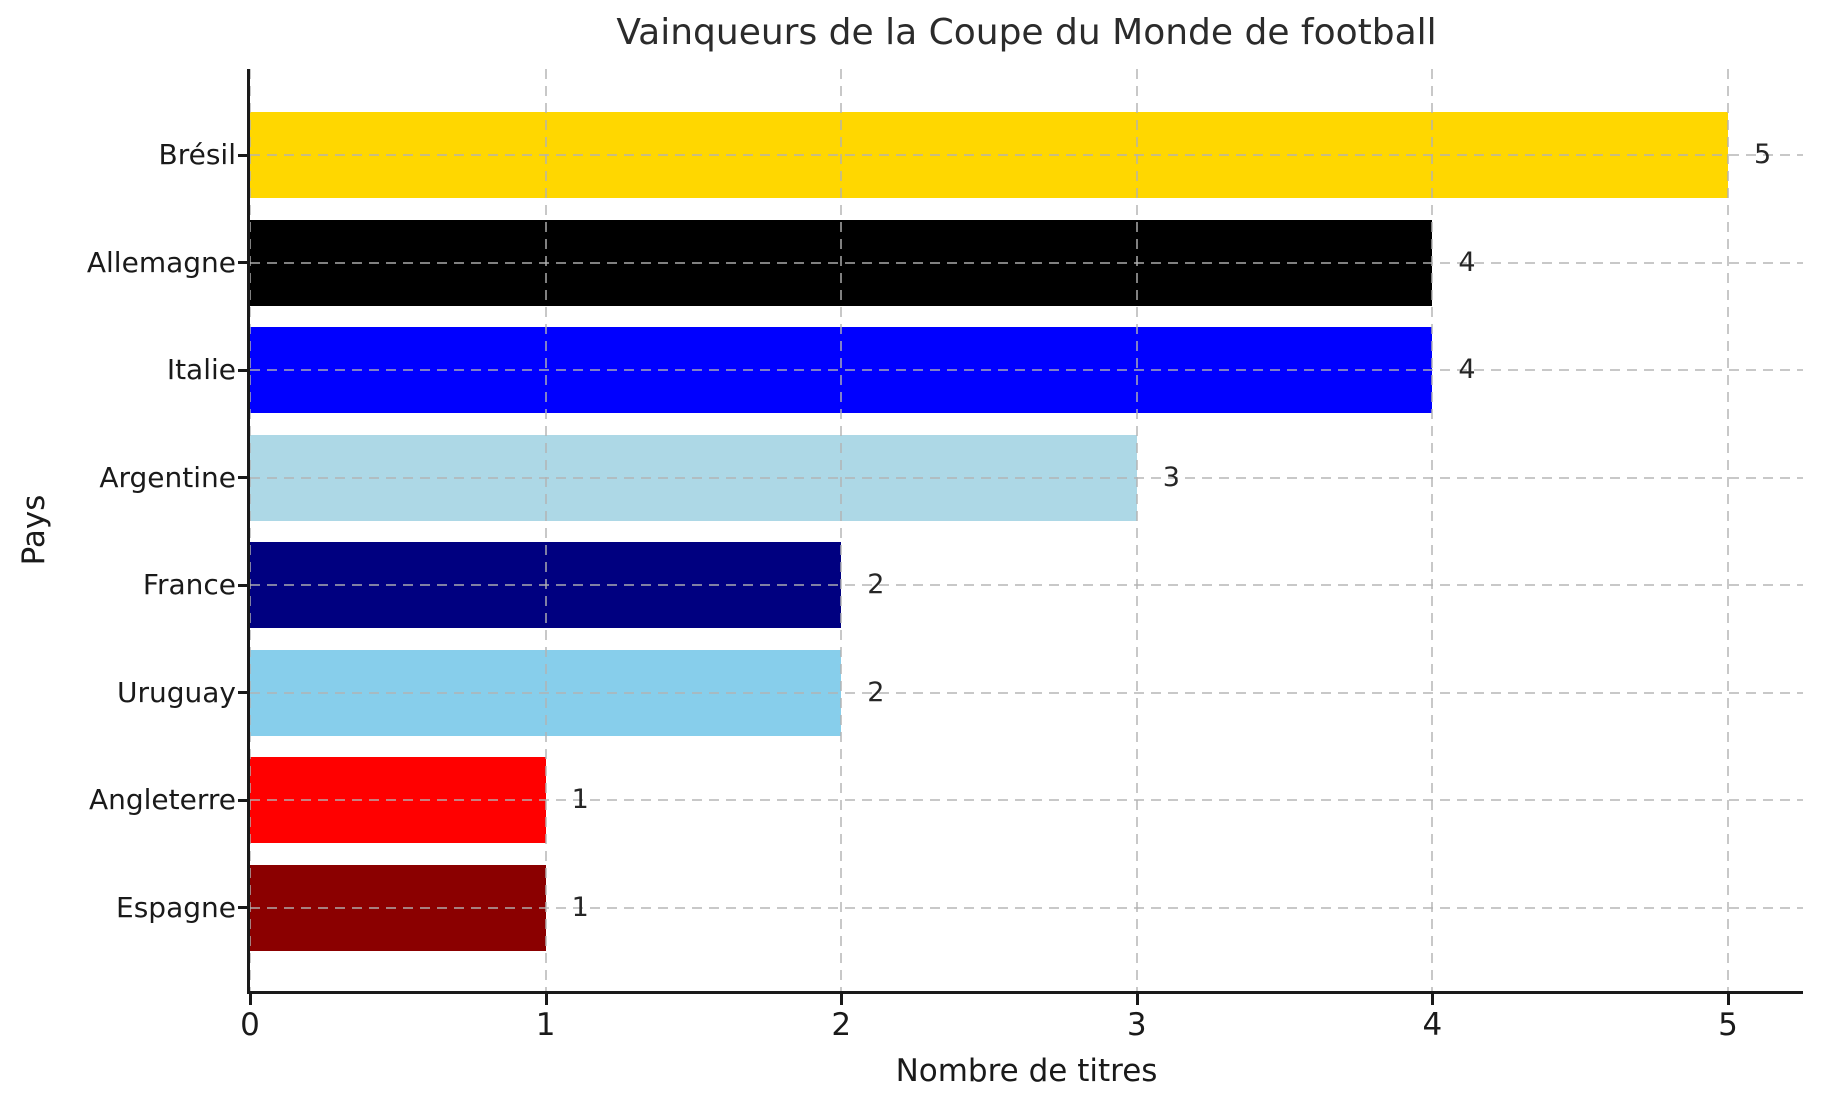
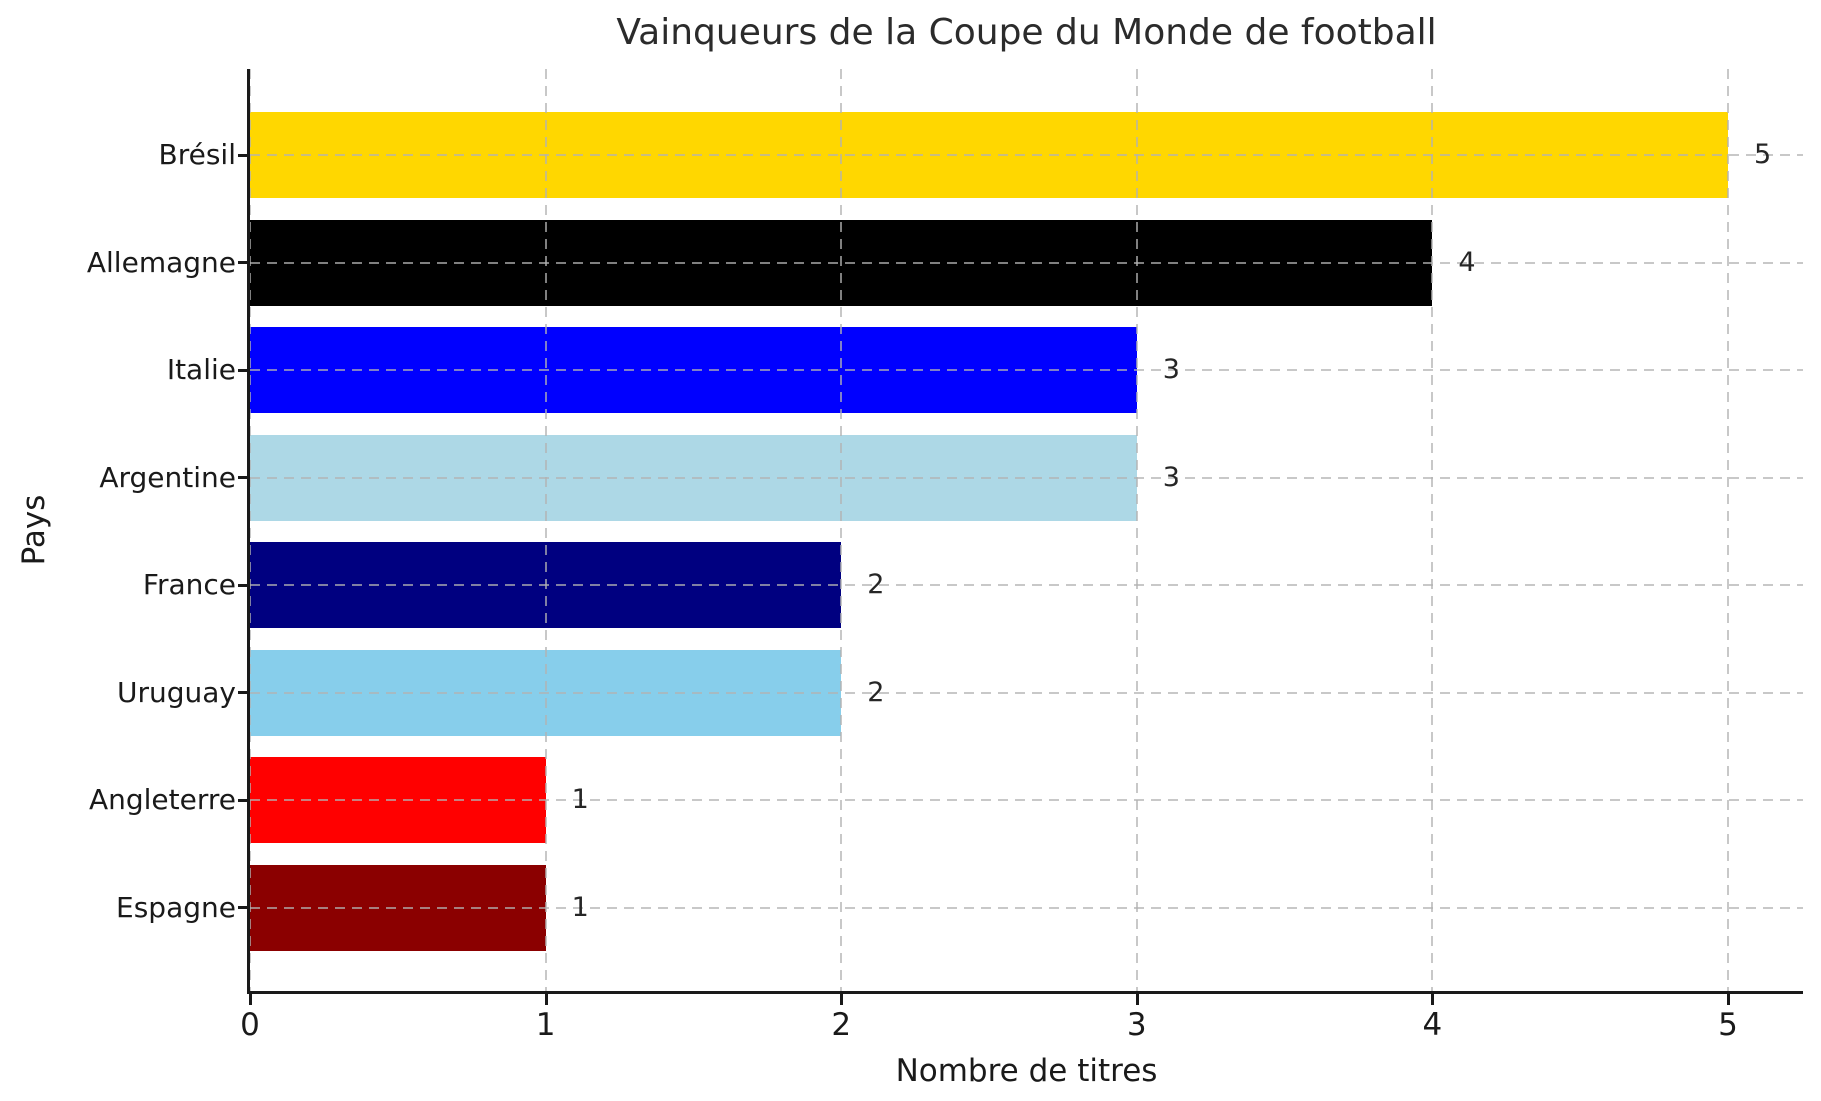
Italie: 4 -> 3
